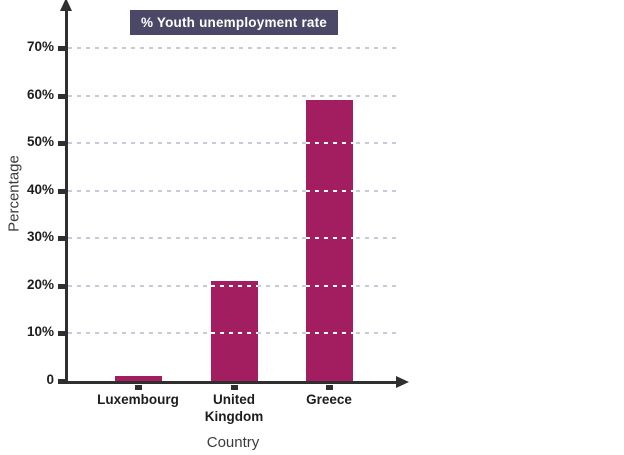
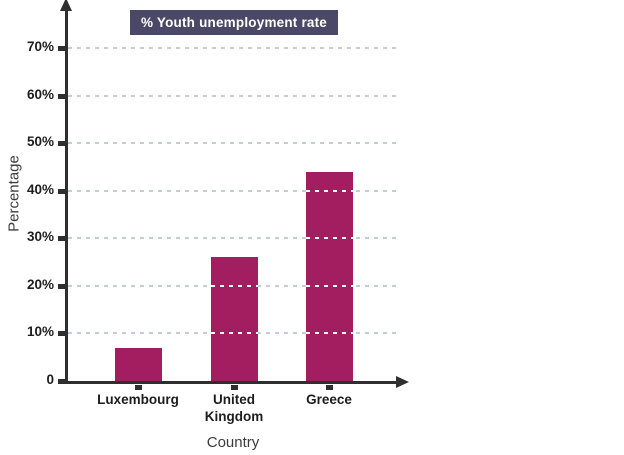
Luxembourg: 1% -> 7%
United Kingdom: 21% -> 26%
Greece: 59% -> 44%
